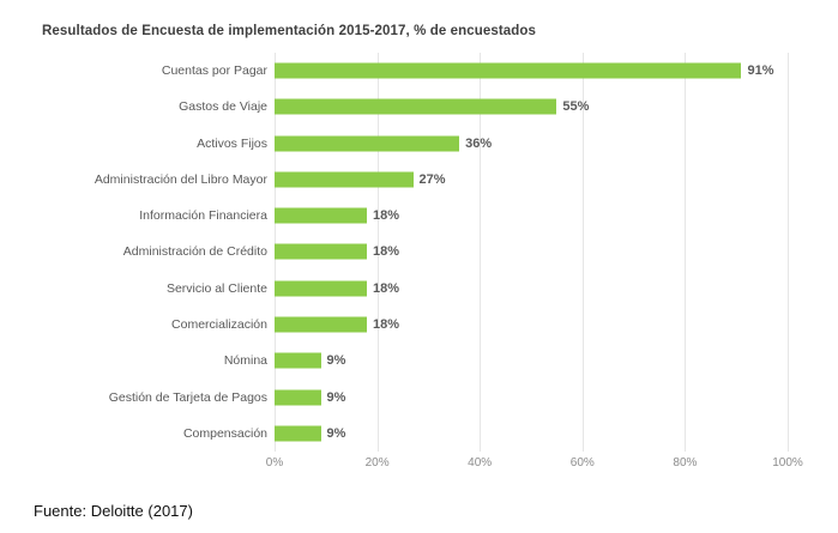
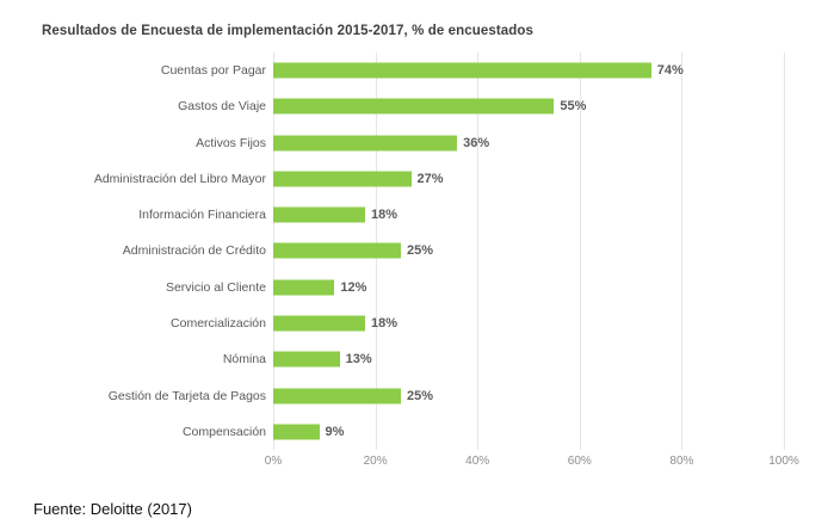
Cuentas por Pagar: 91% -> 74%
Administración de Crédito: 18% -> 25%
Servicio al Cliente: 18% -> 12%
Nómina: 9% -> 13%
Gestión de Tarjeta de Pagos: 9% -> 25%
